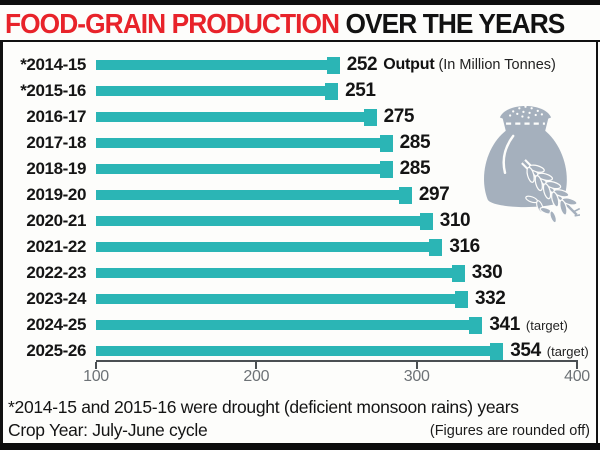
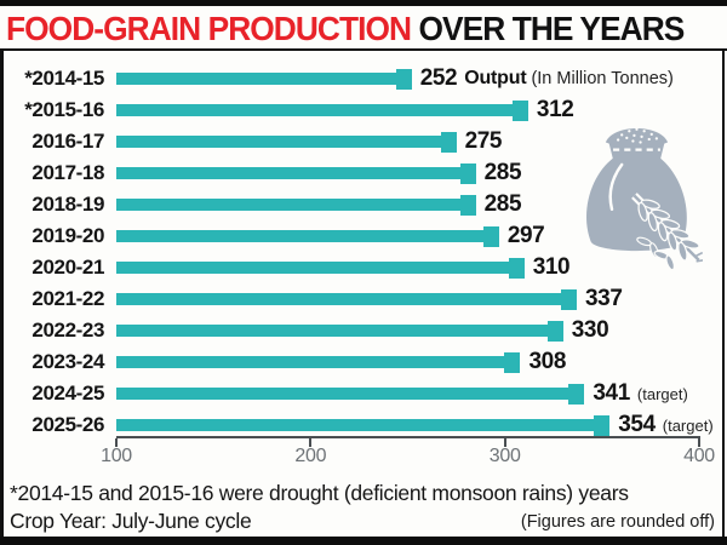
*2015-16: 251 -> 312
2021-22: 316 -> 337
2023-24: 332 -> 308
